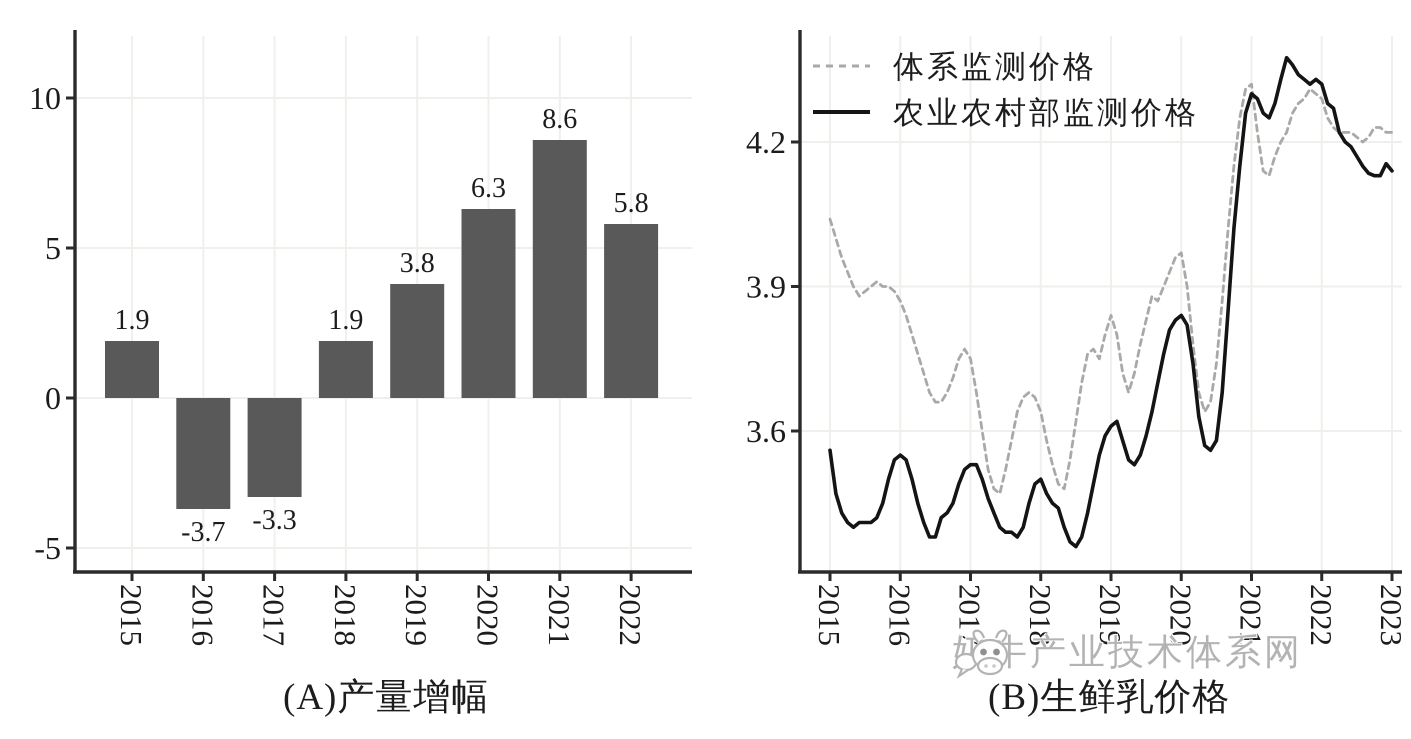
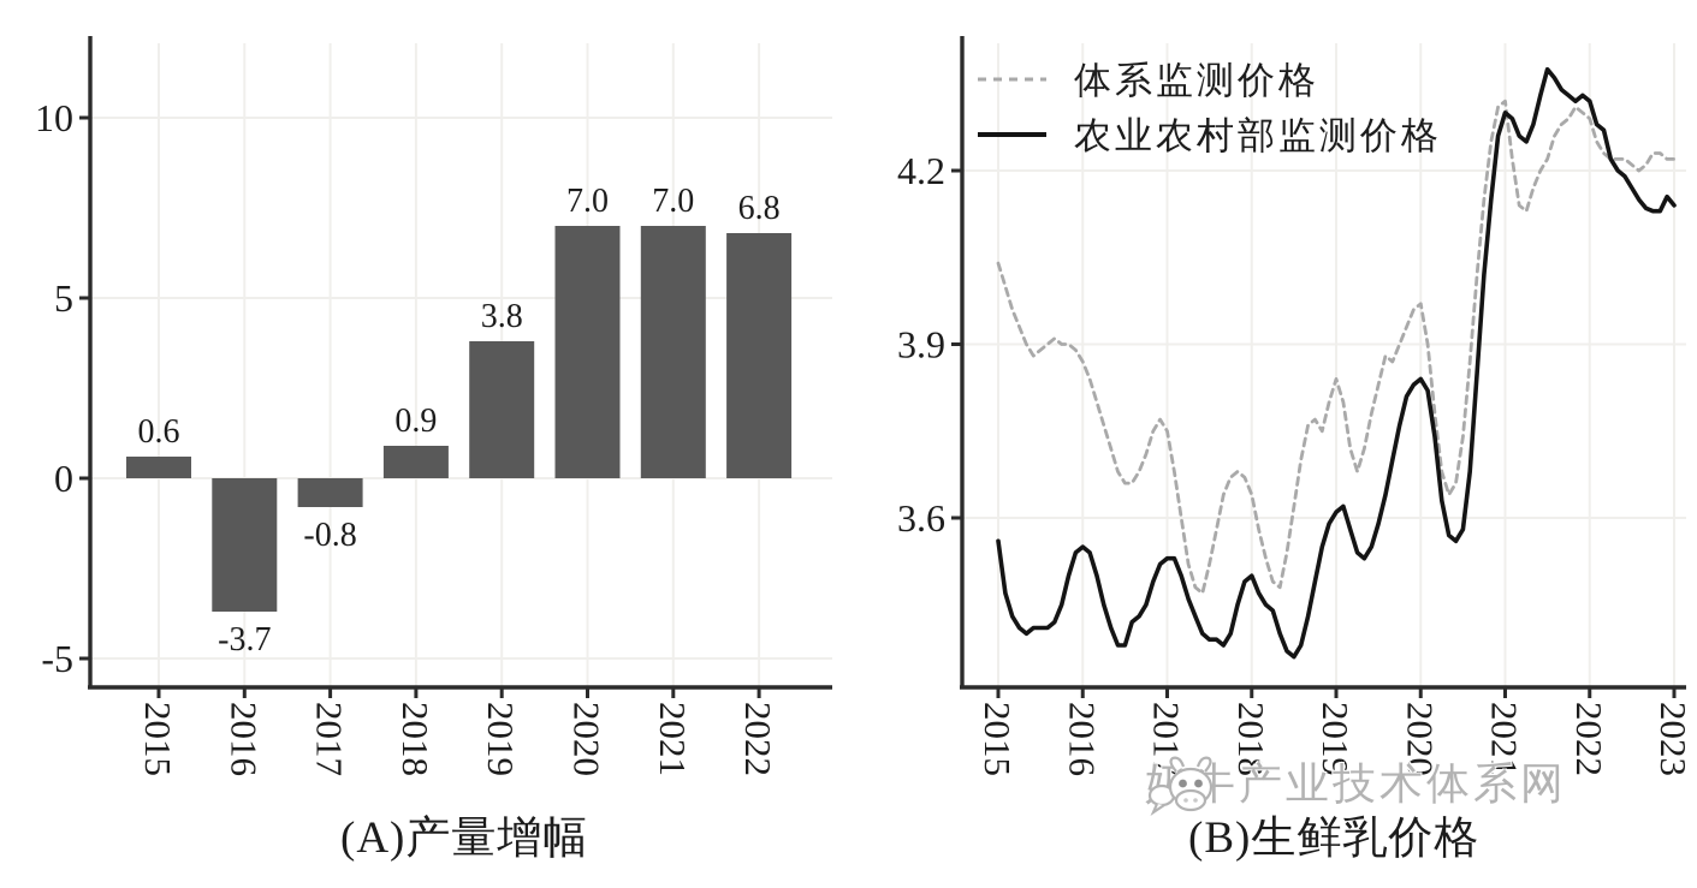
(A)产量增幅/2015: 1.9 -> 0.6
(A)产量增幅/2017: -3.3 -> -0.8
(A)产量增幅/2018: 1.9 -> 0.9
(A)产量增幅/2020: 6.3 -> 7.0
(A)产量增幅/2021: 8.6 -> 7.0
(A)产量增幅/2022: 5.8 -> 6.8
